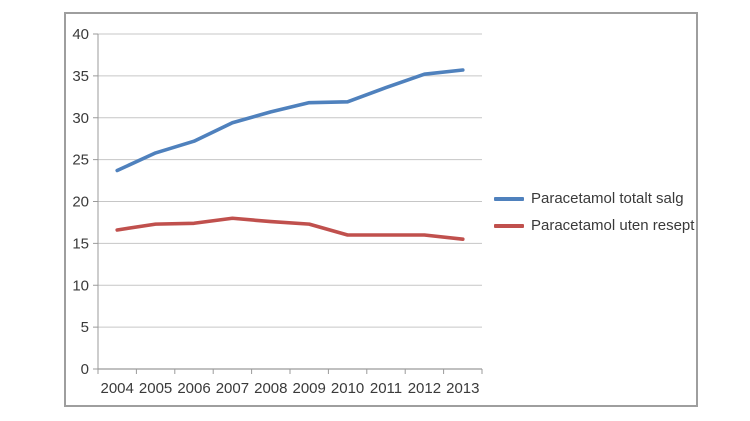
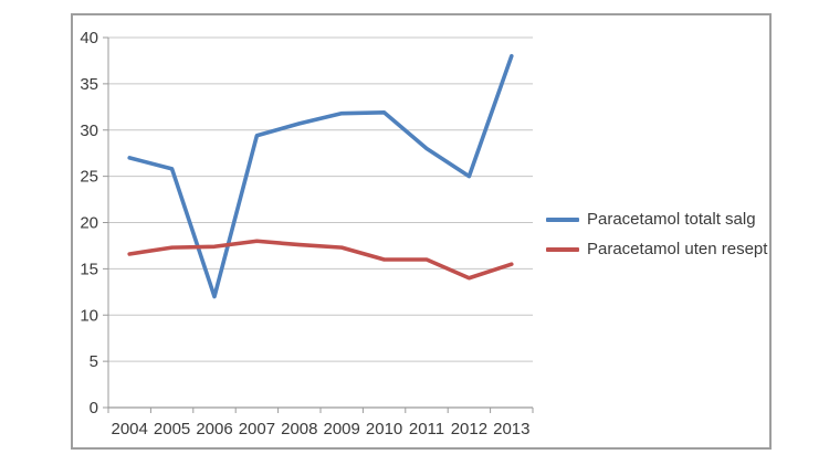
Paracetamol totalt salg/2004: 24 -> 27
Paracetamol totalt salg/2006: 27 -> 12
Paracetamol totalt salg/2011: 34 -> 28
Paracetamol totalt salg/2012: 35 -> 25
Paracetamol uten resept/2012: 16 -> 14
Paracetamol totalt salg/2013: 36 -> 38
